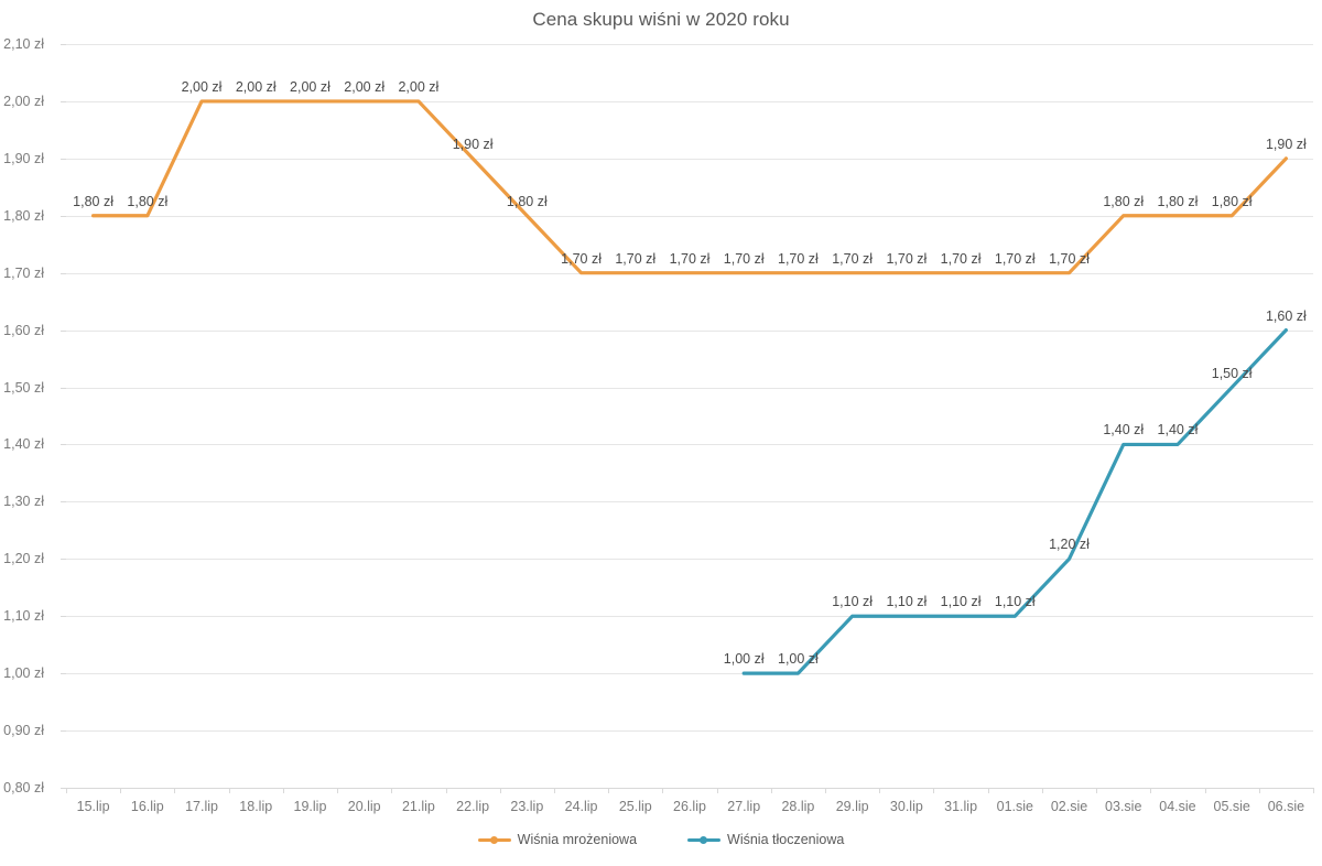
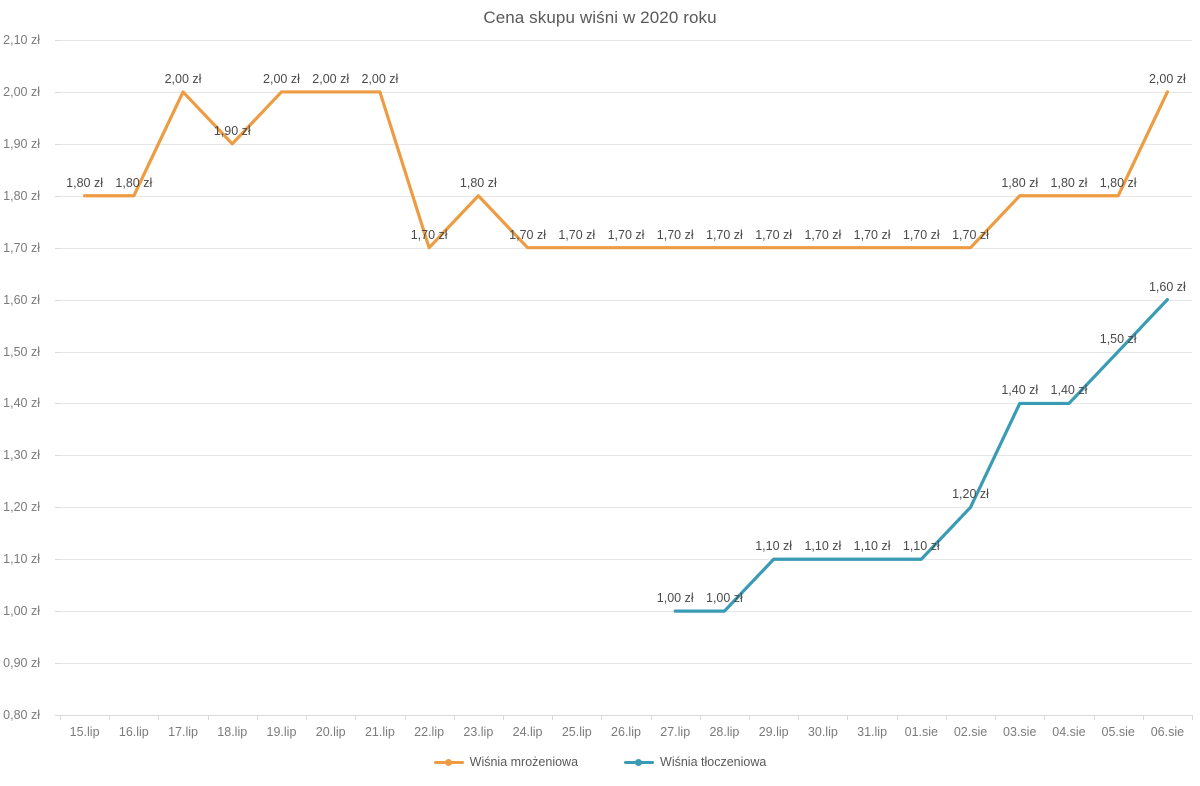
Wiśnia mrożeniowa/18.lip: 2,00 -> 1,90
Wiśnia mrożeniowa/22.lip: 1,90 -> 1,70
Wiśnia mrożeniowa/06.sie: 1,90 -> 2,00
